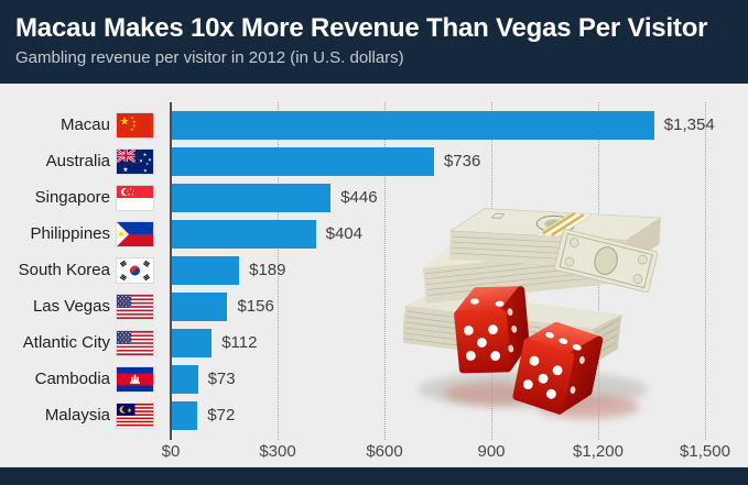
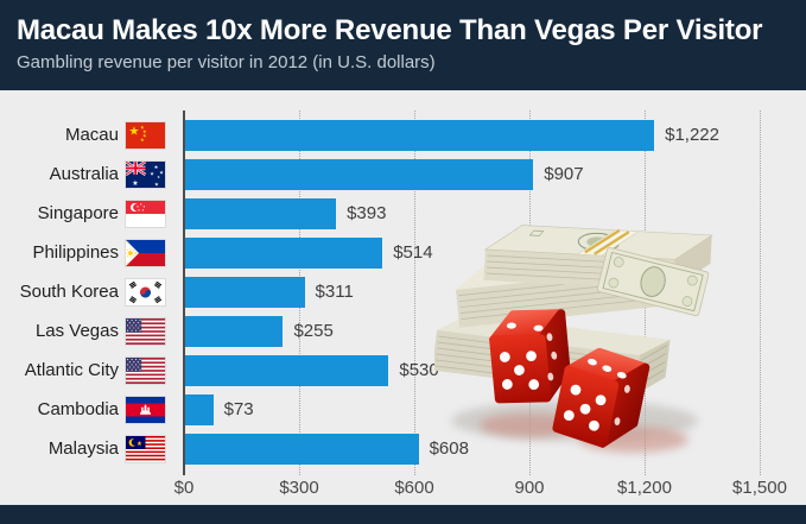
Macau: $1,354 -> $1,222
Australia: $736 -> $907
Singapore: $446 -> $393
Philippines: $404 -> $514
South Korea: $189 -> $311
Las Vegas: $156 -> $255
Atlantic City: $112 -> $530
Malaysia: $72 -> $608
